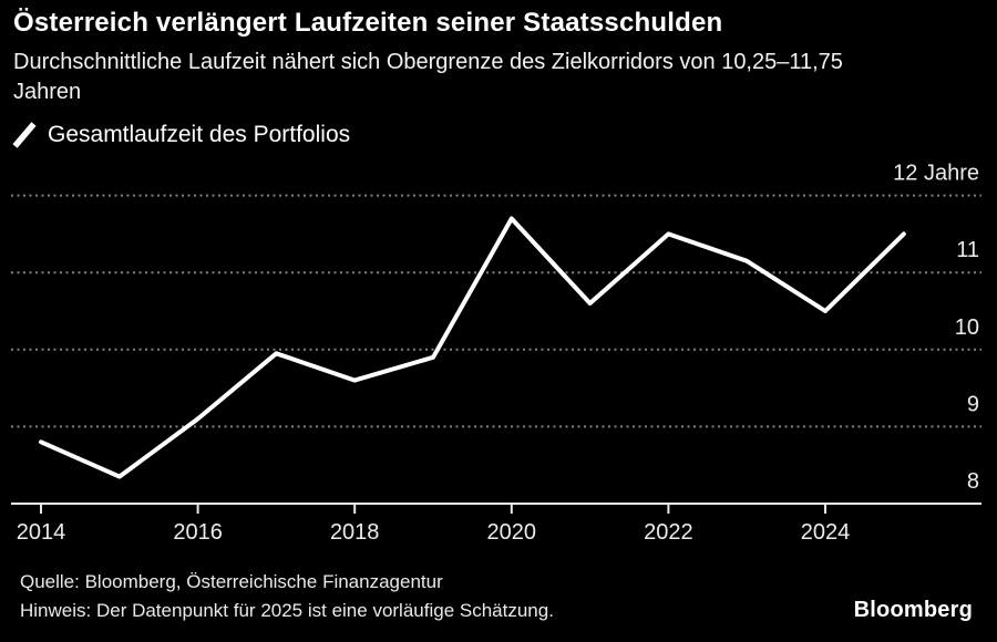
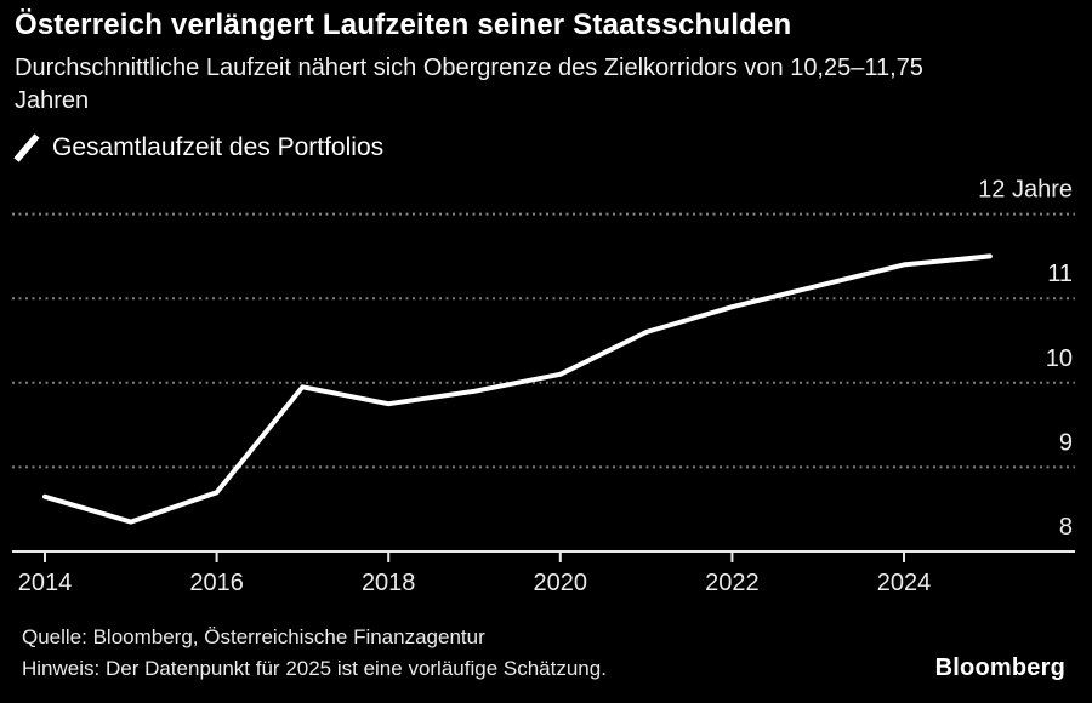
2014: 8.8 -> 8.7
2016: 9.1 -> 8.7
2018: 9.6 -> 9.8
2020: 11.7 -> 10.1
2022: 11.5 -> 10.9
2024: 10.5 -> 11.4
